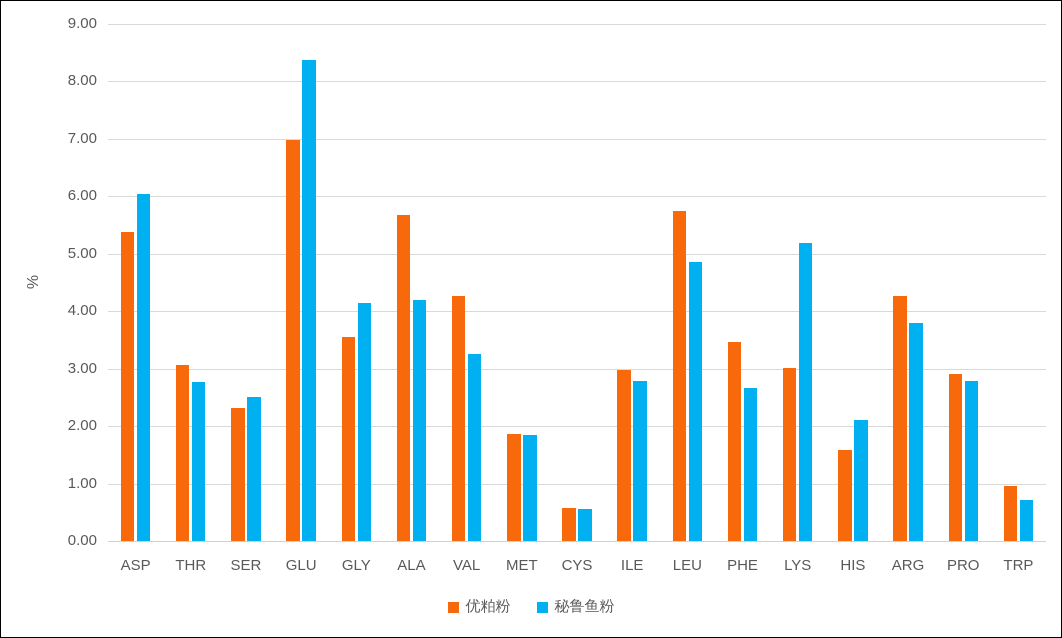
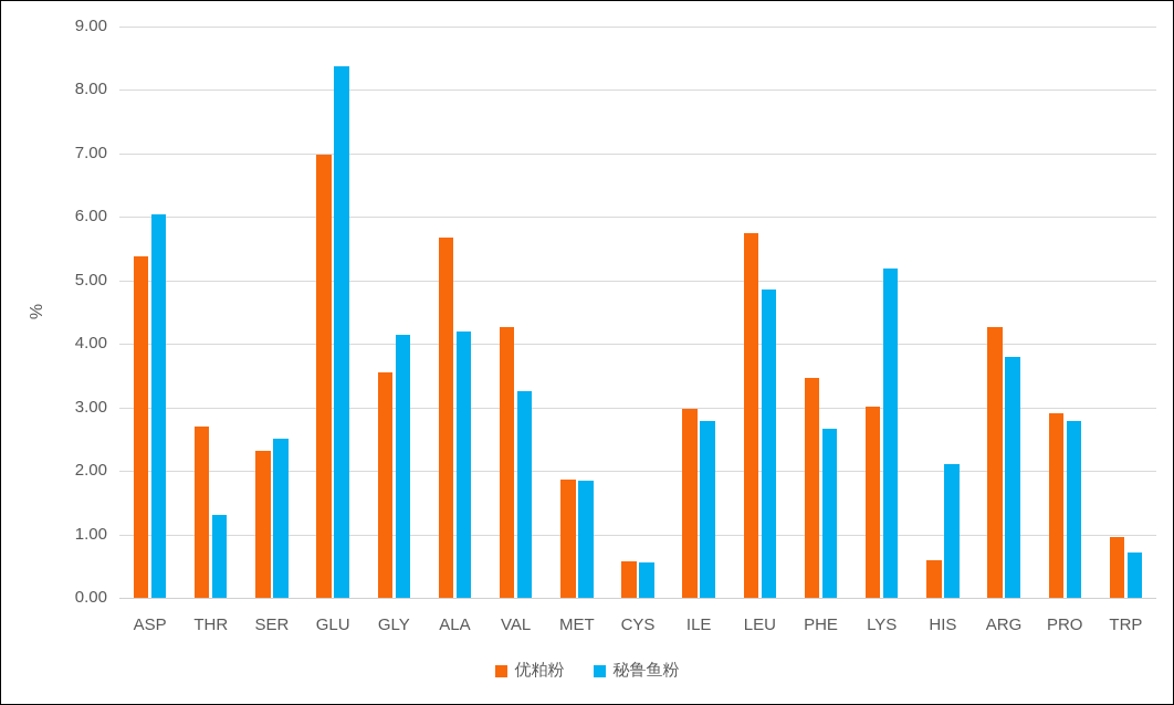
优粕粉/THR: 3.1 -> 2.7
秘鲁鱼粉/THR: 2.8 -> 1.3
优粕粉/HIS: 1.6 -> 0.6
